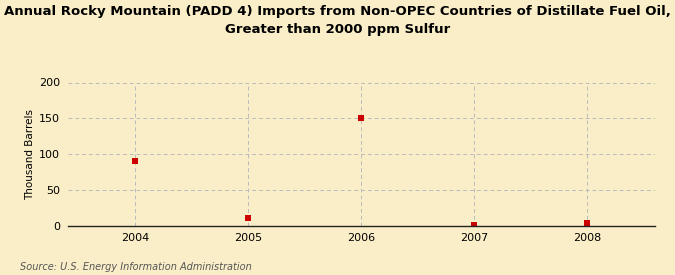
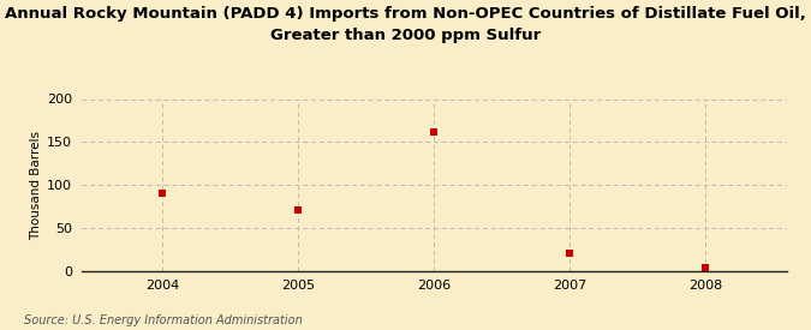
2005: 10 -> 70
2006: 151 -> 162
2007: 1 -> 20
